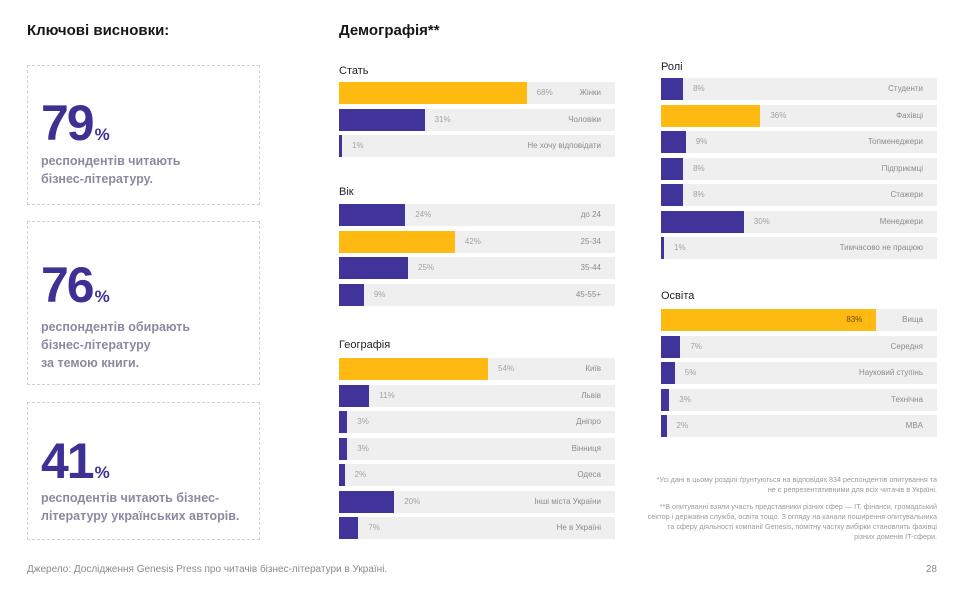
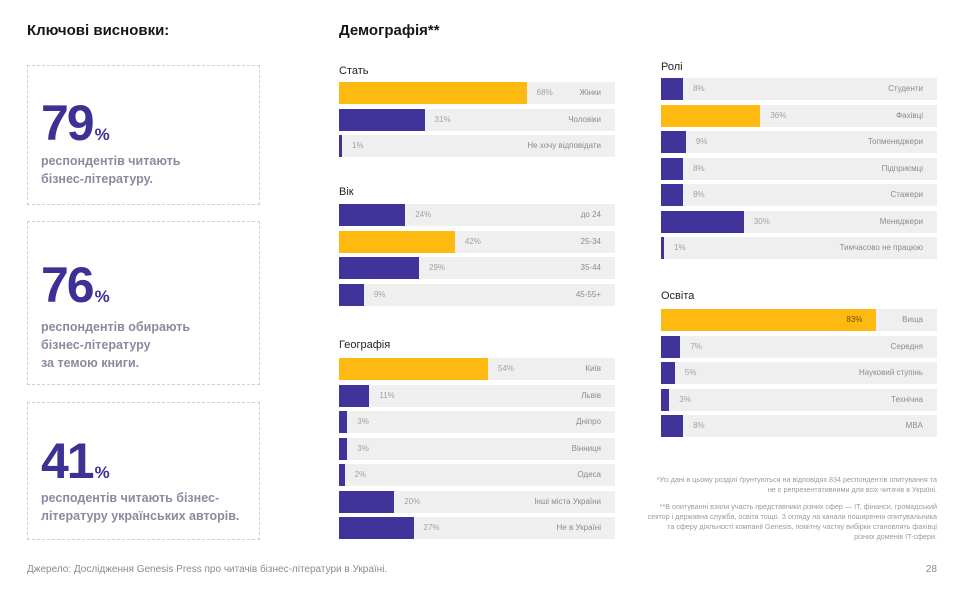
Вік/35-44: 25% -> 29%
Географія/Не в Україні: 7% -> 27%
Освіта/MBA: 2% -> 8%
